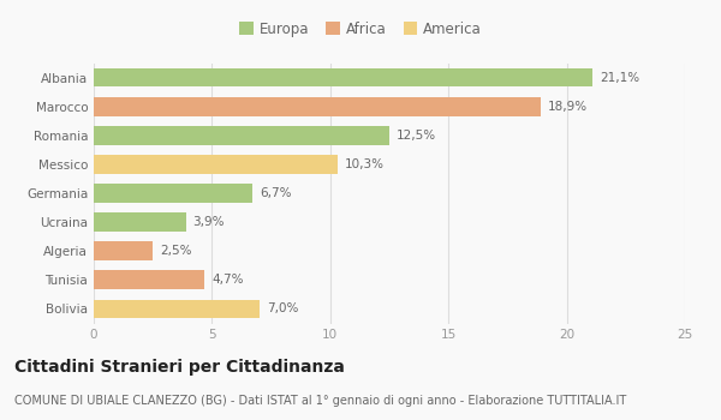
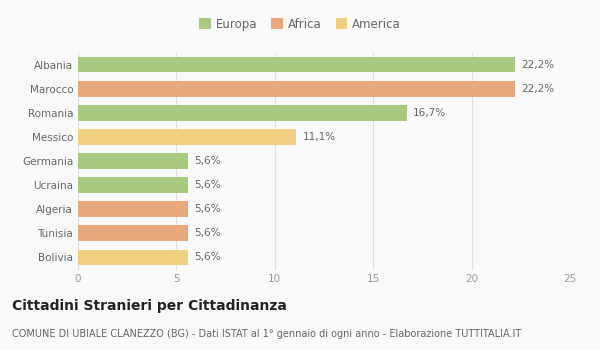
Albania: 21,1% -> 22,2%
Marocco: 18,9% -> 22,2%
Romania: 12,5% -> 16,7%
Messico: 10,3% -> 11,1%
Germania: 6,7% -> 5,6%
Ucraina: 3,9% -> 5,6%
Algeria: 2,5% -> 5,6%
Tunisia: 4,7% -> 5,6%
Bolivia: 7,0% -> 5,6%
